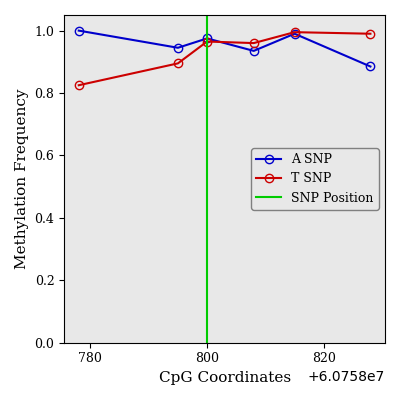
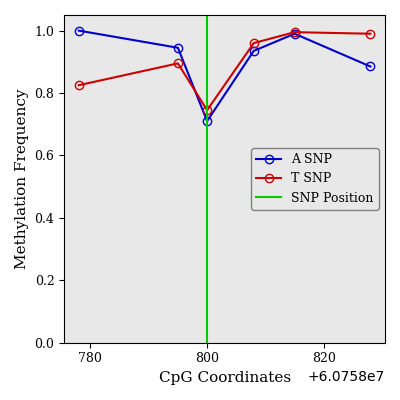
A SNP/800: 0.975 -> 0.710
T SNP/800: 0.965 -> 0.745
